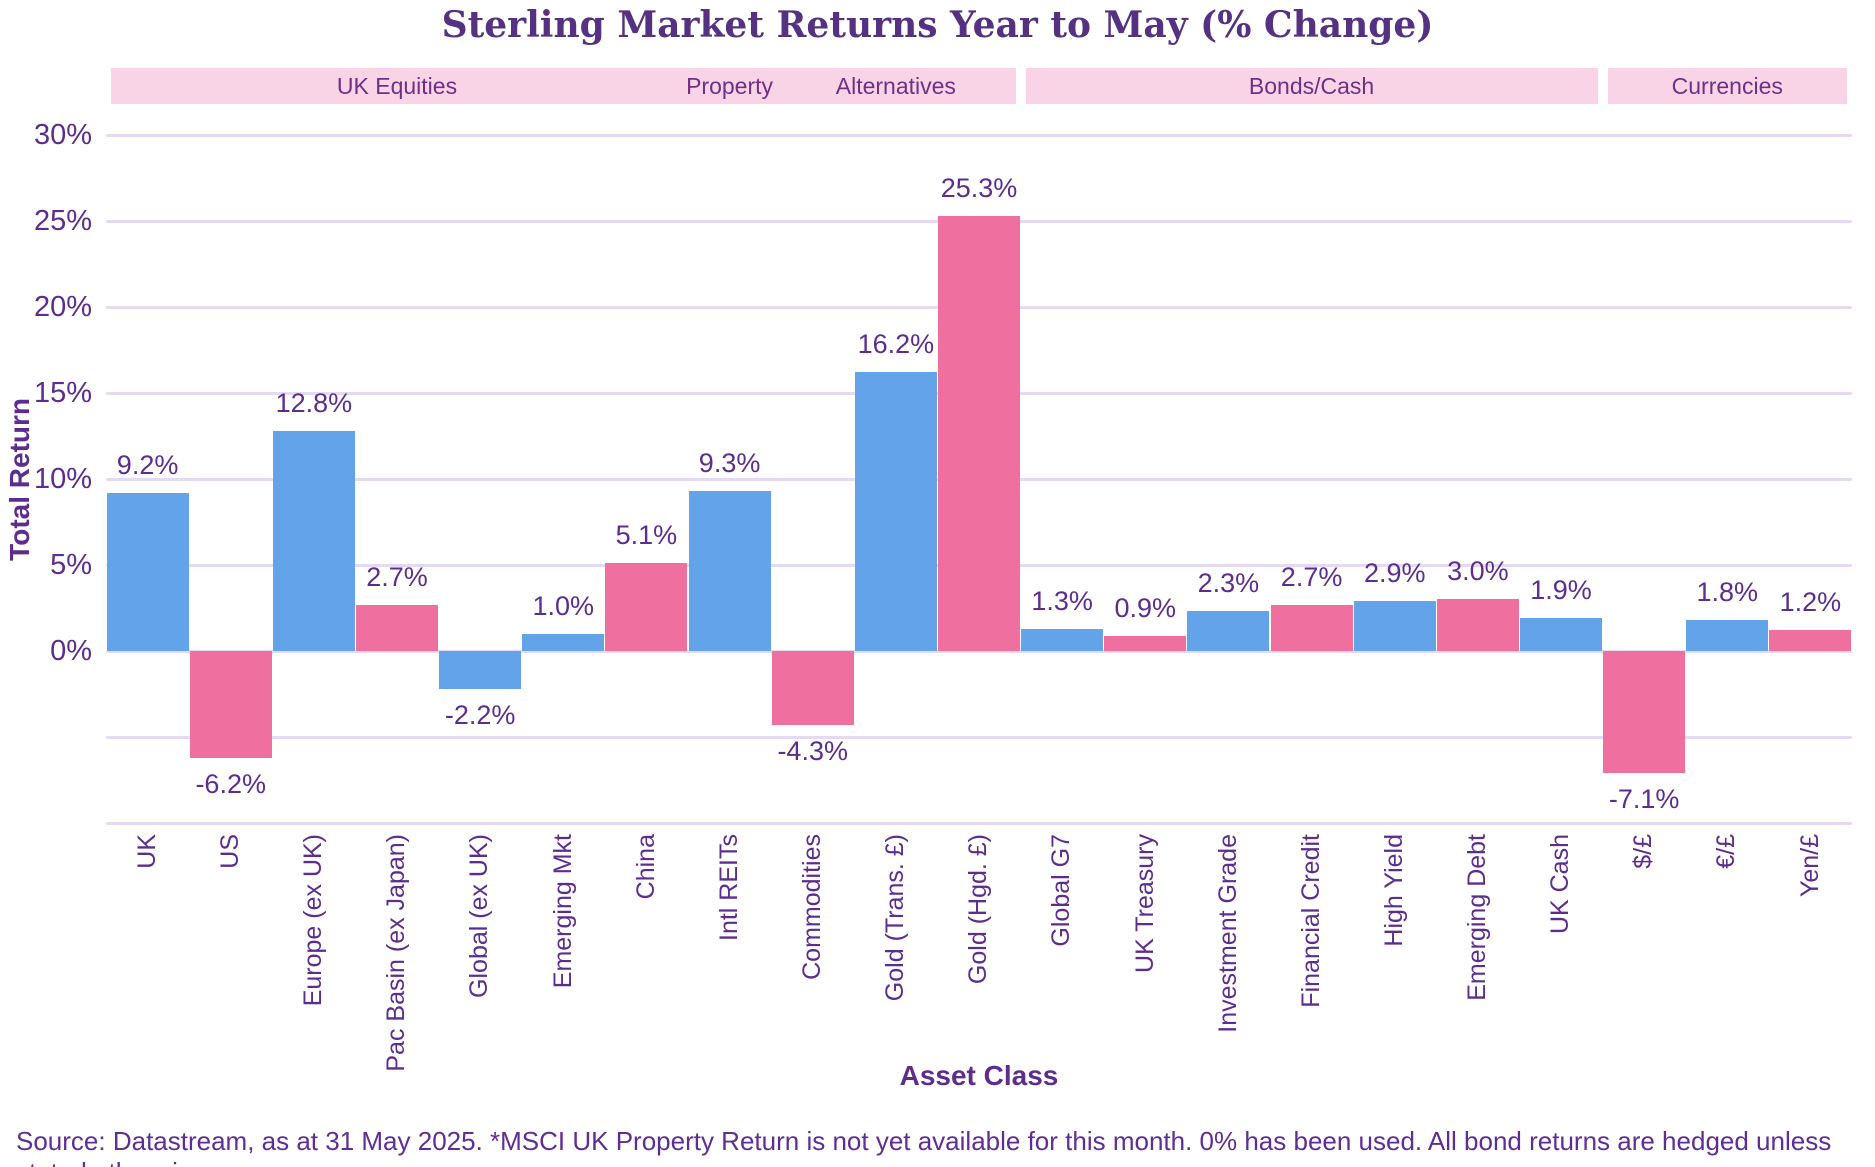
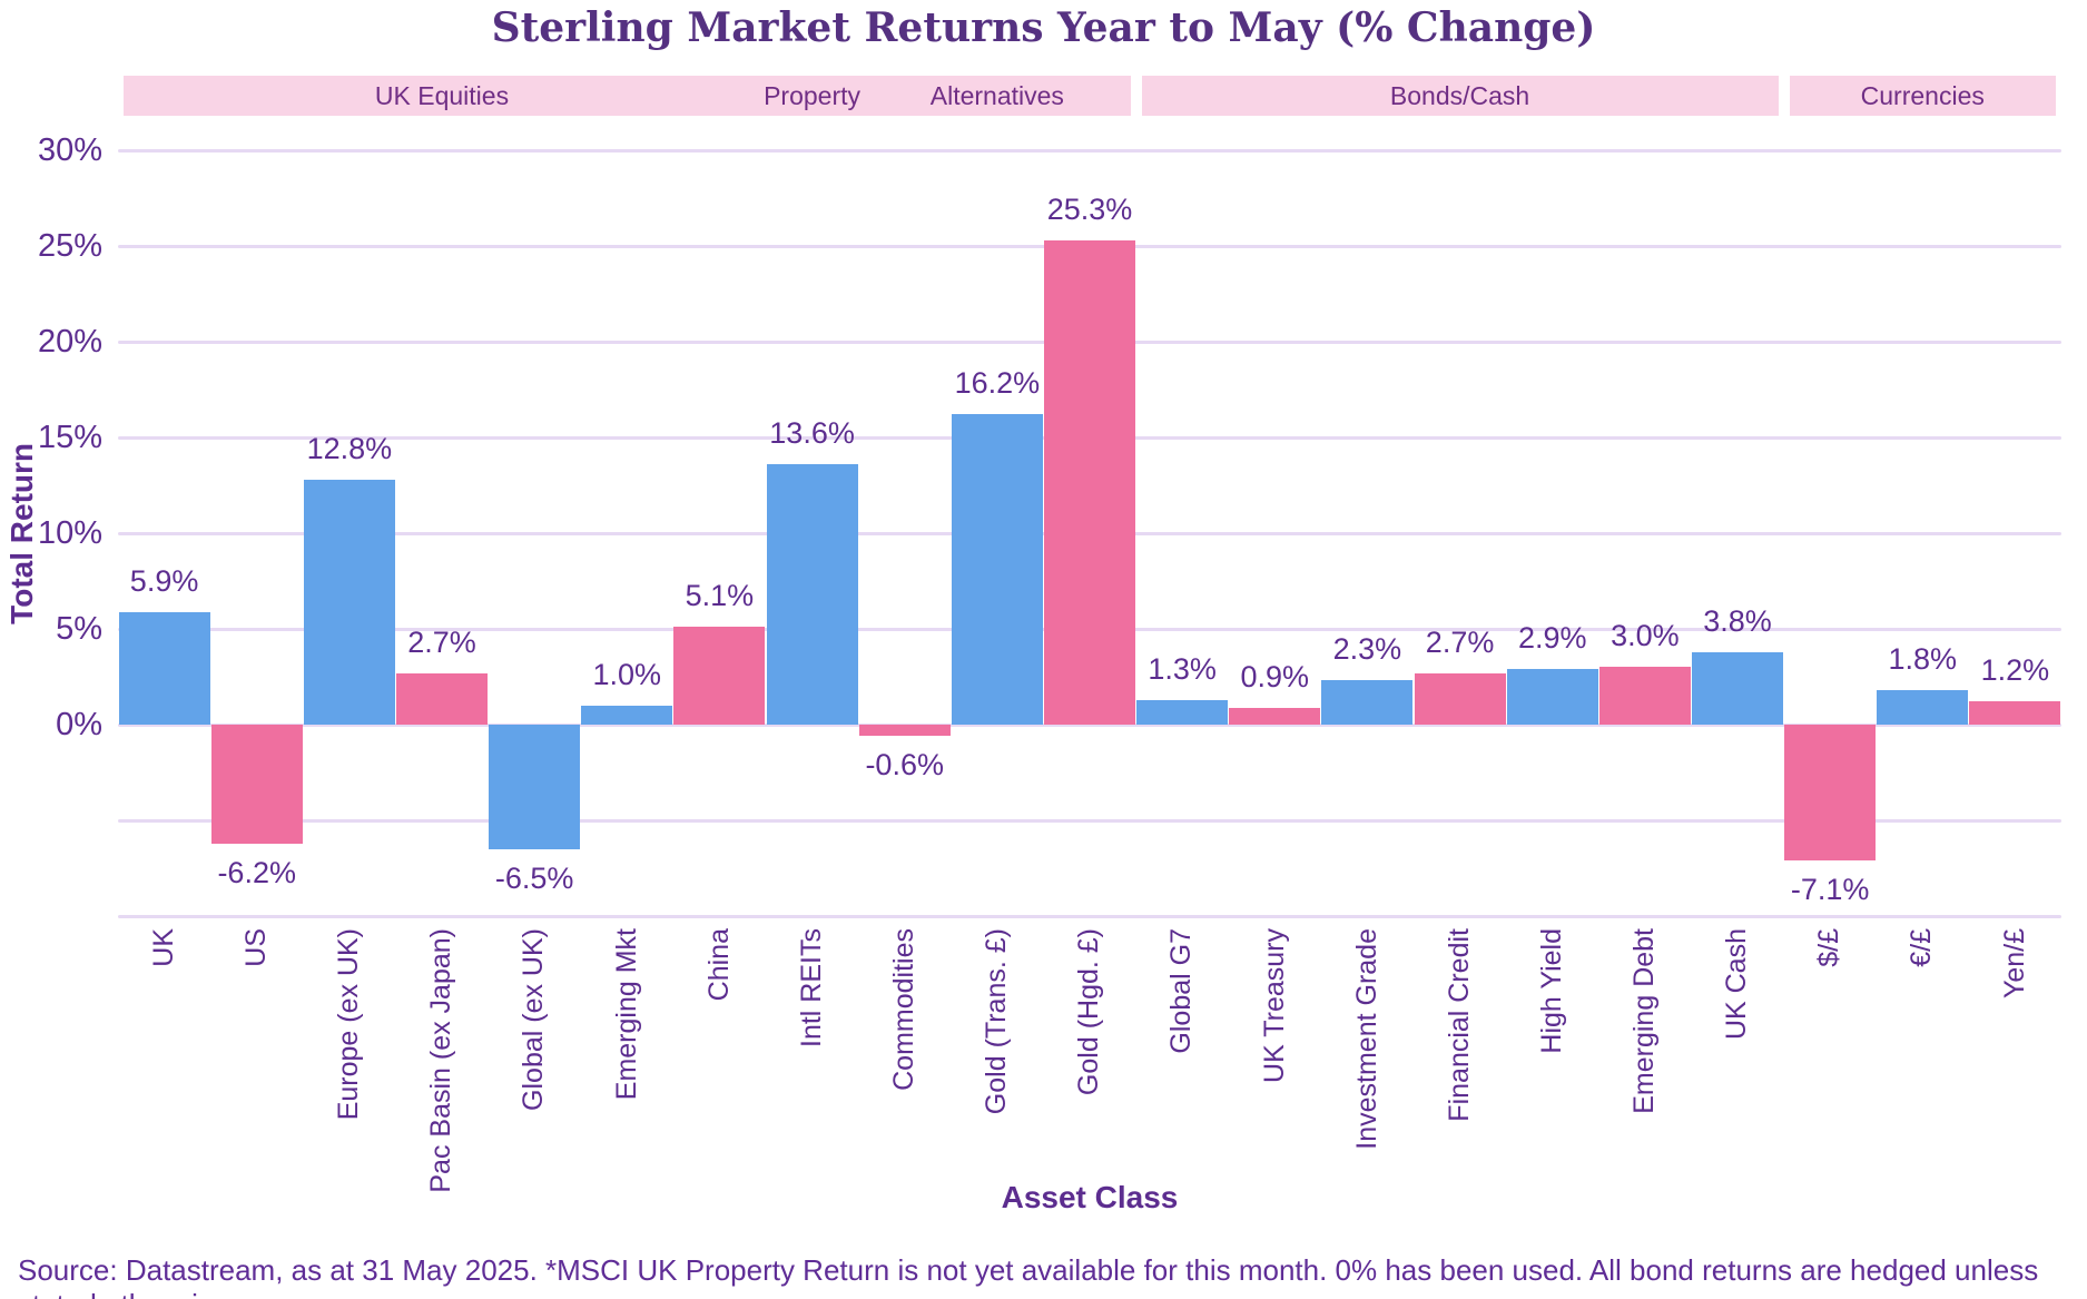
UK: 9.2% -> 5.9%
Global (ex UK): -2.2% -> -6.5%
Intl REITs: 9.3% -> 13.6%
Commodities: -4.3% -> -0.6%
UK Cash: 1.9% -> 3.8%
